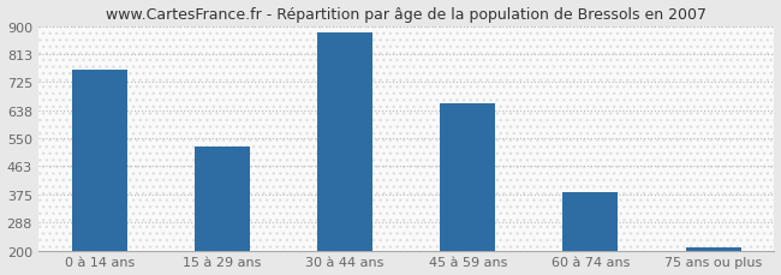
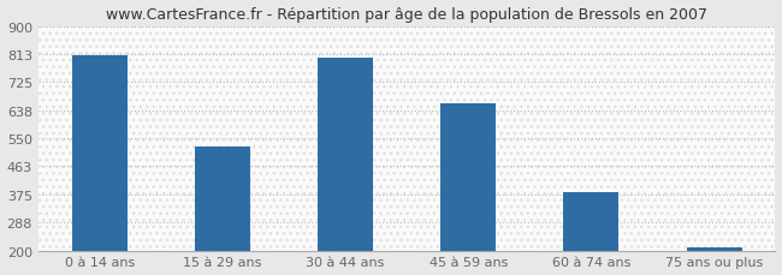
0 à 14 ans: 763 -> 810
30 à 44 ans: 880 -> 800
